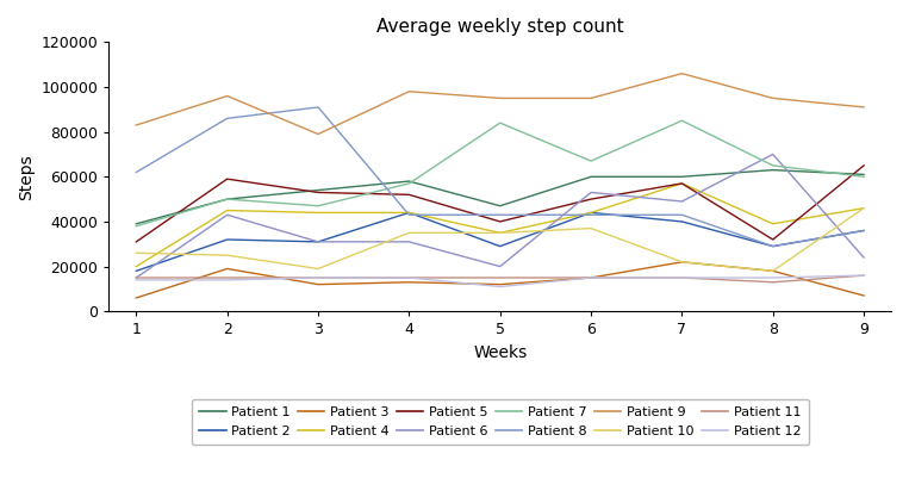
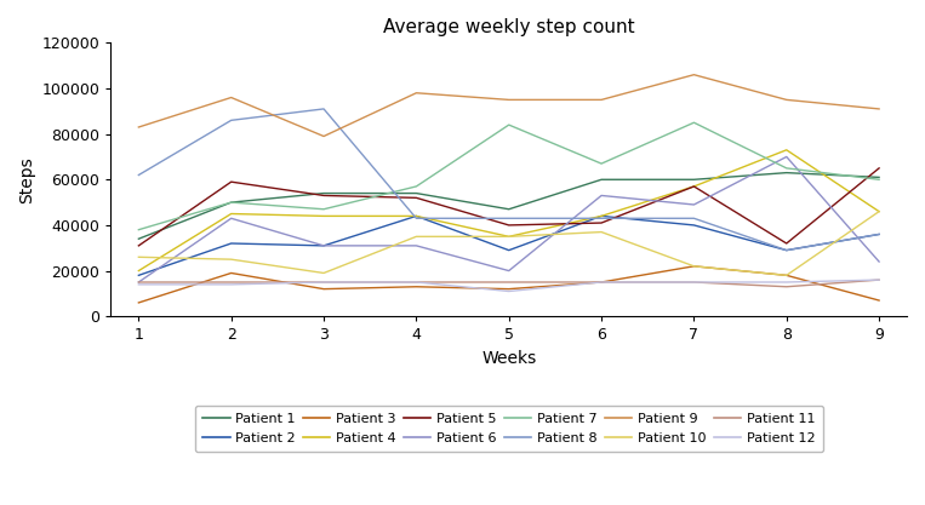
Patient 1/1: 39000 -> 34000
Patient 1/4: 58000 -> 54000
Patient 5/6: 50000 -> 41000
Patient 4/8: 39000 -> 73000
